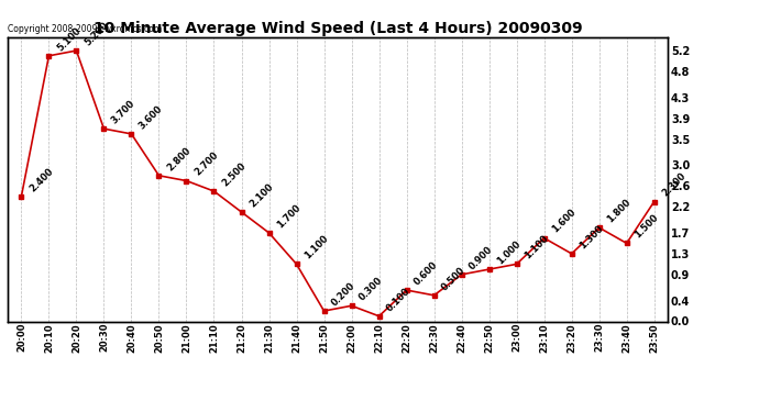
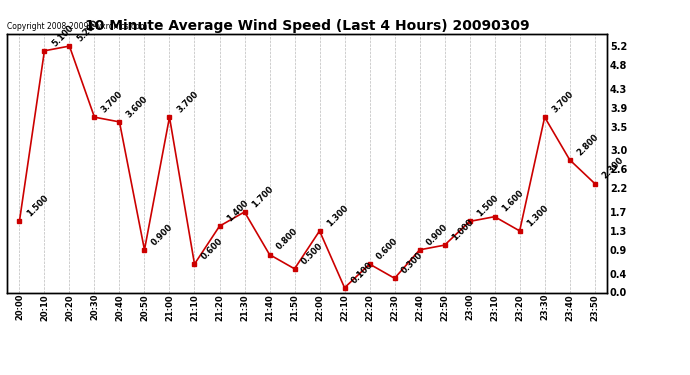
20:00: 2.400 -> 1.500
20:50: 2.800 -> 0.900
21:00: 2.700 -> 3.700
21:10: 2.500 -> 0.600
21:20: 2.100 -> 1.400
21:40: 1.100 -> 0.800
21:50: 0.200 -> 0.500
22:00: 0.300 -> 1.300
22:30: 0.500 -> 0.300
23:00: 1.100 -> 1.500
23:30: 1.800 -> 3.700
23:40: 1.500 -> 2.800
